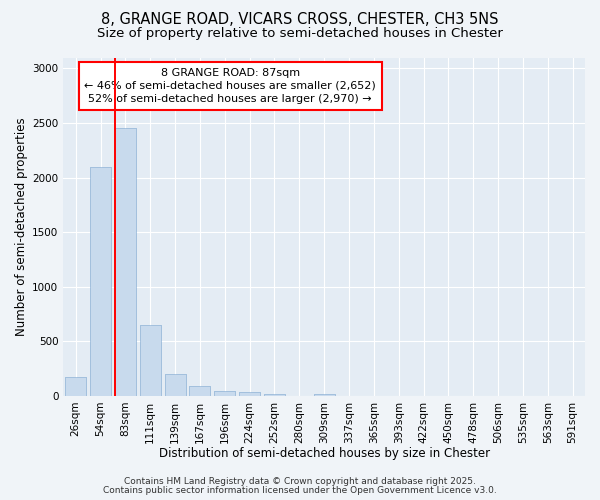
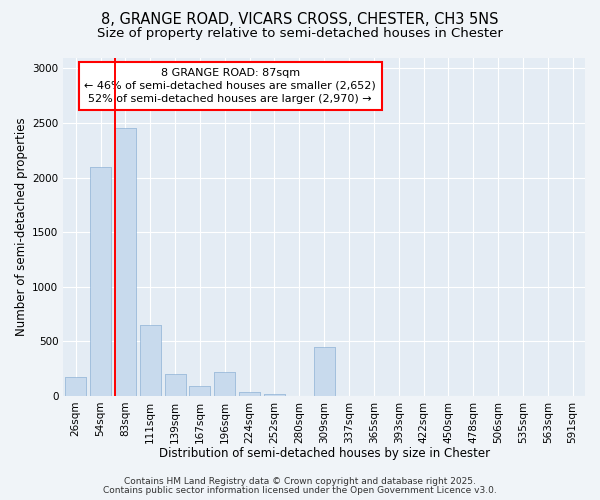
196sqm: 40 -> 220
309sqm: 20 -> 450
